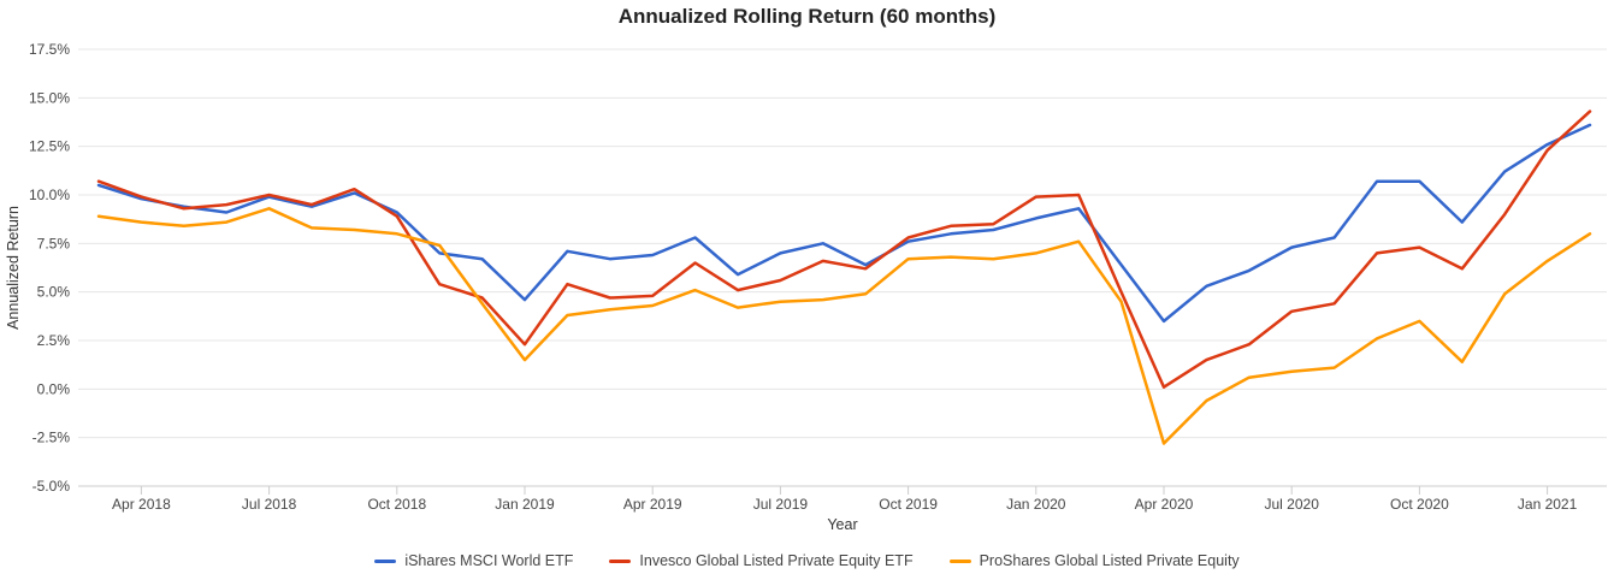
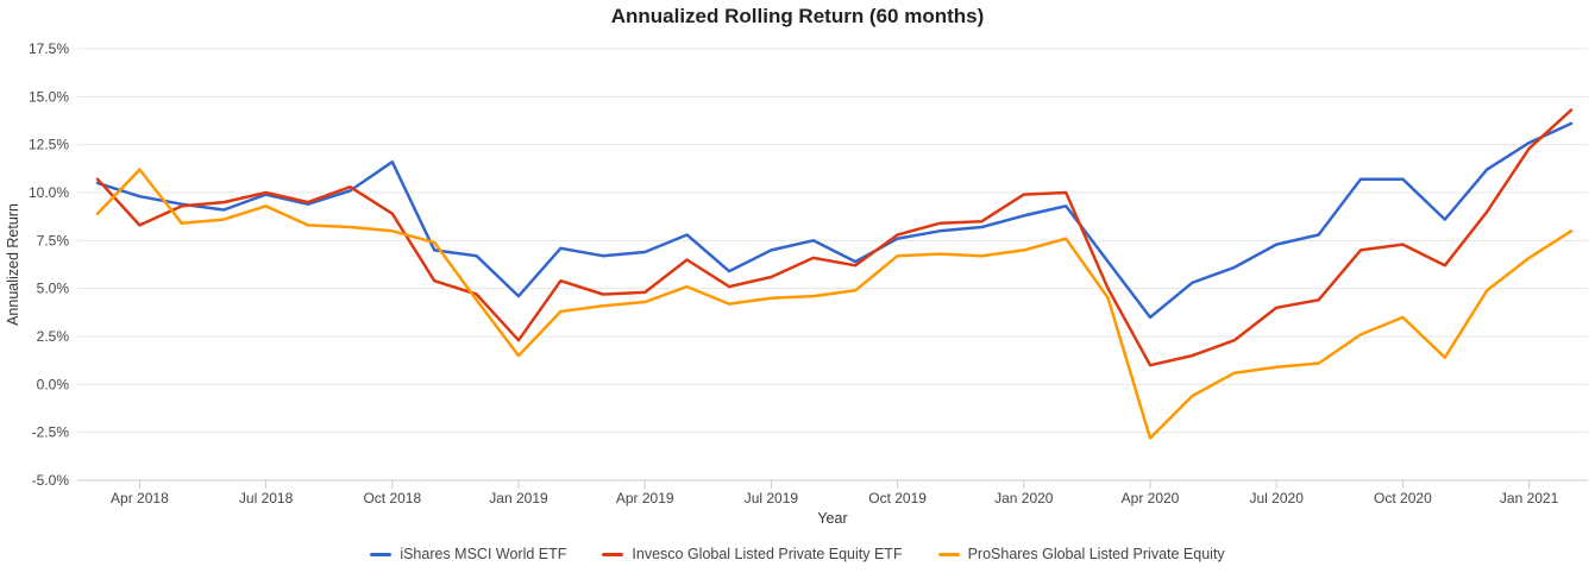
Invesco Global Listed Private Equity ETF/Apr 2018: 9.9% -> 8.3%
ProShares Global Listed Private Equity/Apr 2018: 8.6% -> 11.2%
iShares MSCI World ETF/Oct 2018: 9.1% -> 11.6%
Invesco Global Listed Private Equity ETF/Apr 2020: 0.1% -> 1.0%
